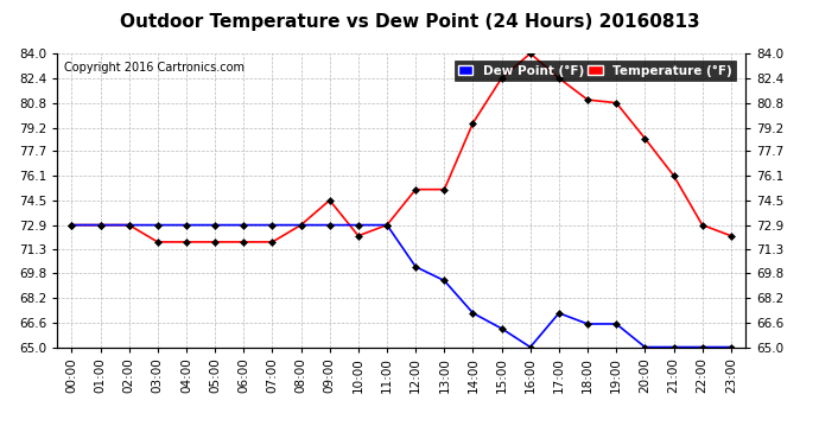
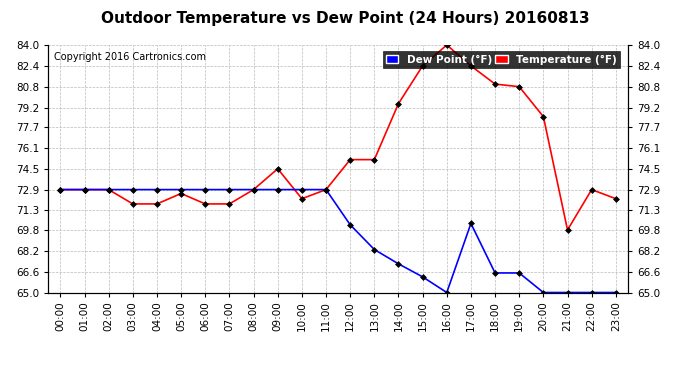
Temperature (°F)/05:00: 71.8 -> 72.6
Dew Point (°F)/13:00: 69.3 -> 68.3
Dew Point (°F)/17:00: 67.2 -> 70.3
Temperature (°F)/21:00: 76.1 -> 69.8
